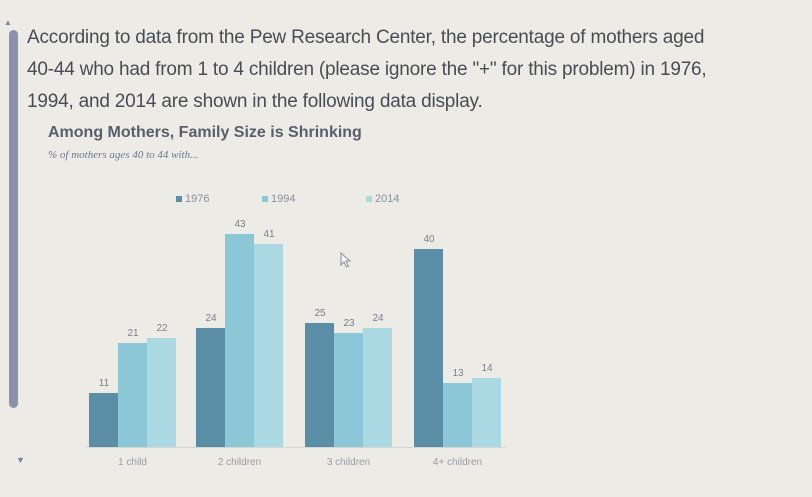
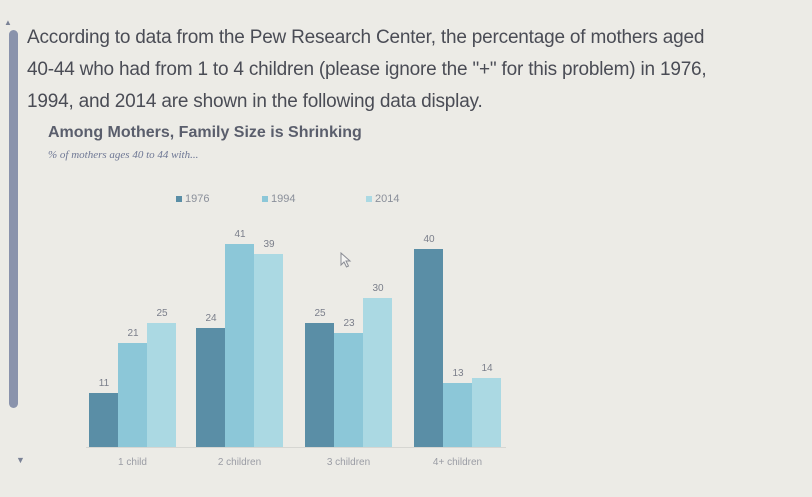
2014/1 child: 22 -> 25
1994/2 children: 43 -> 41
2014/2 children: 41 -> 39
2014/3 children: 24 -> 30
